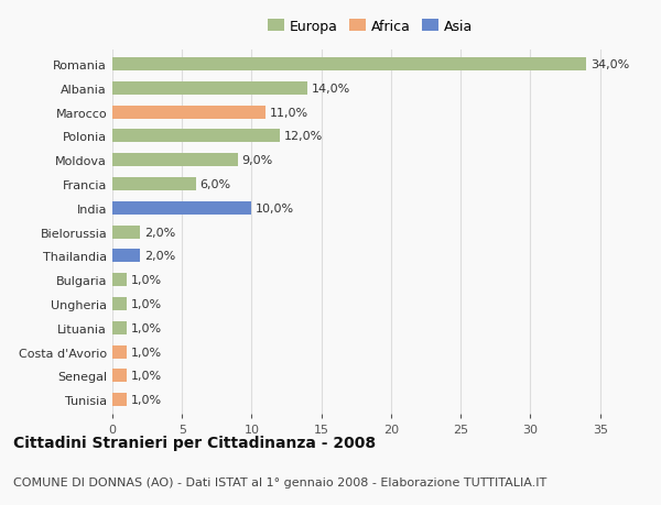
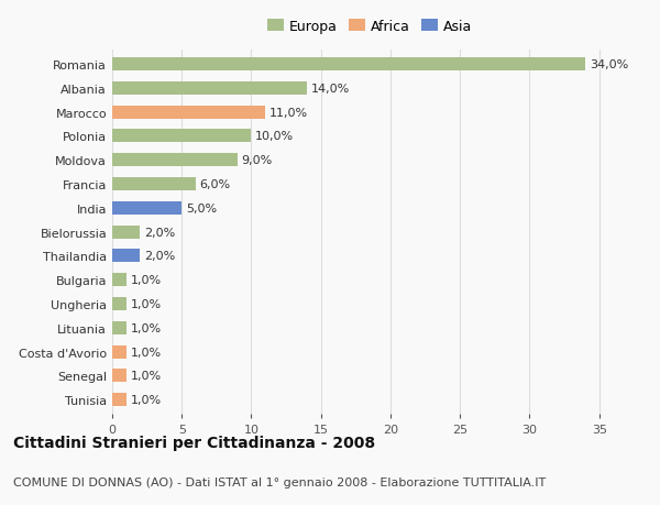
Polonia: 12,0% -> 10,0%
India: 10,0% -> 5,0%
